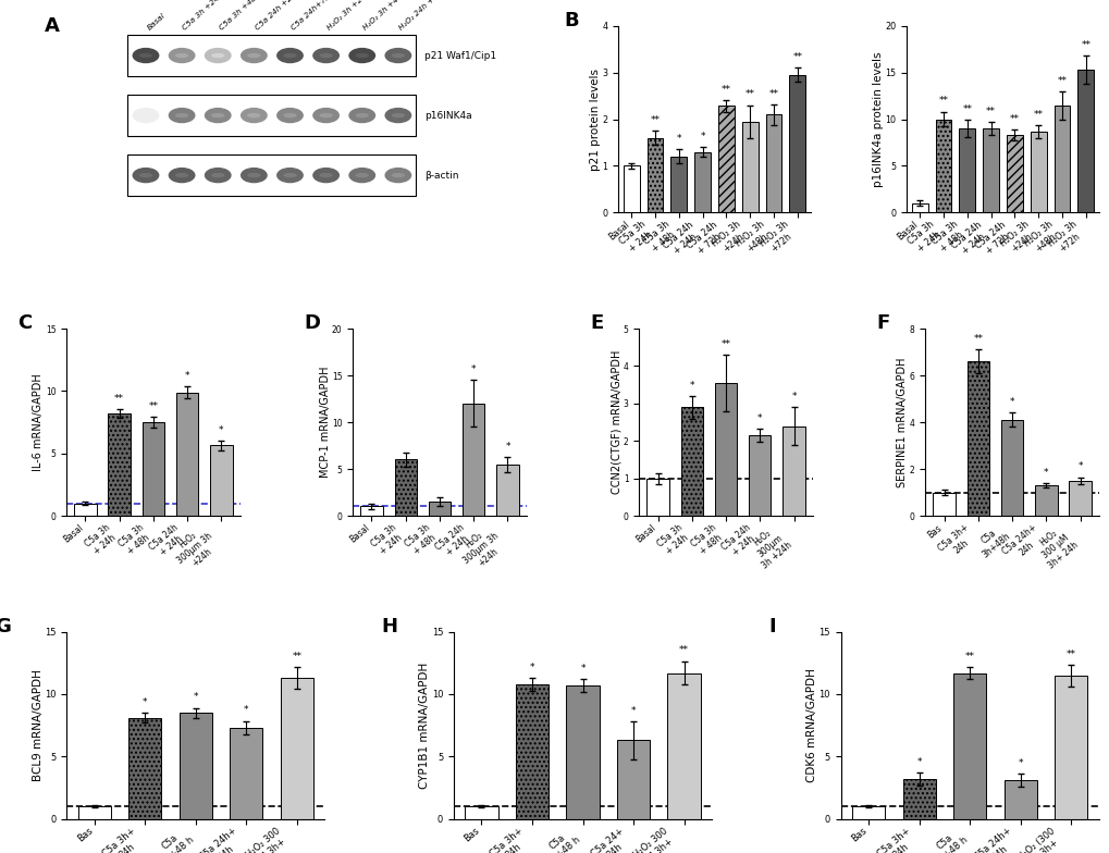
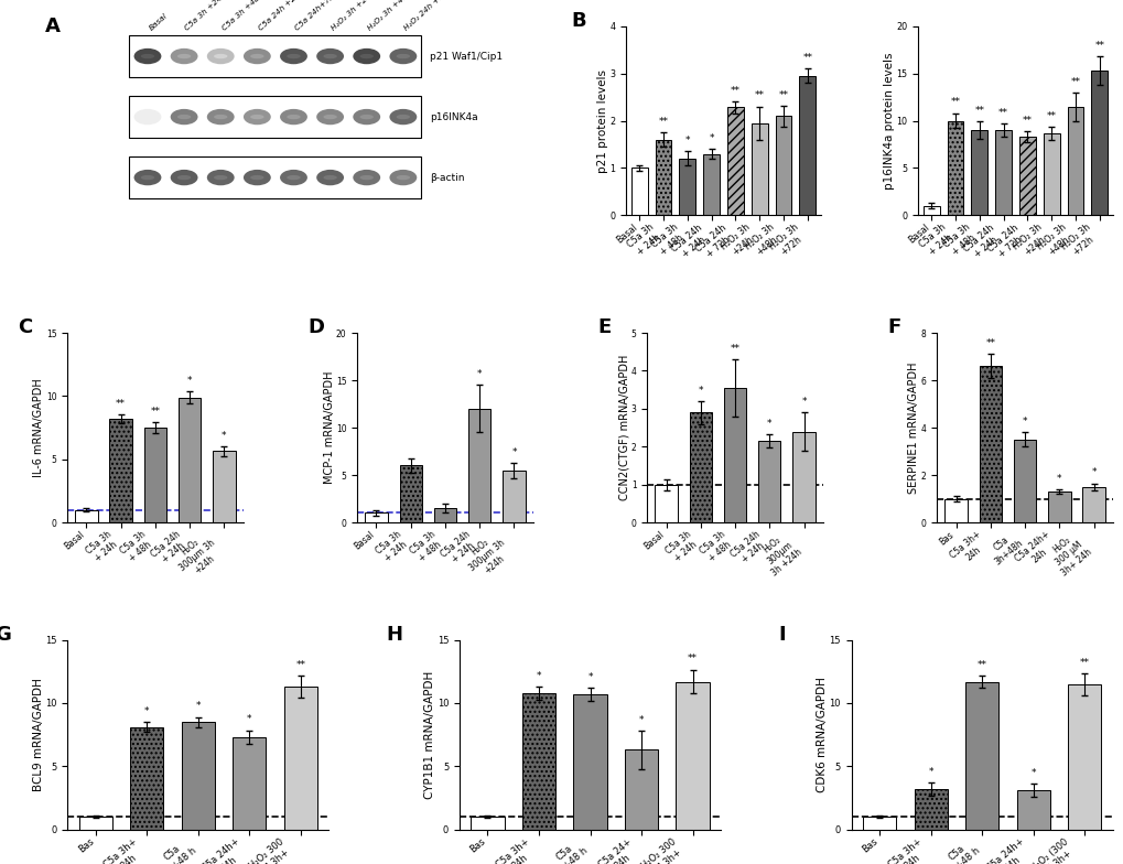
C5a 3h+48h: 4.1 -> 3.5
